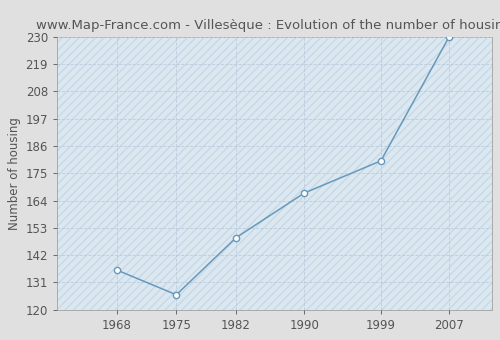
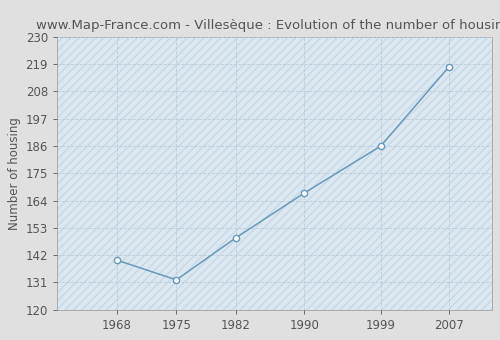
1968: 136 -> 140
1975: 126 -> 132
1999: 180 -> 186
2007: 230 -> 218
